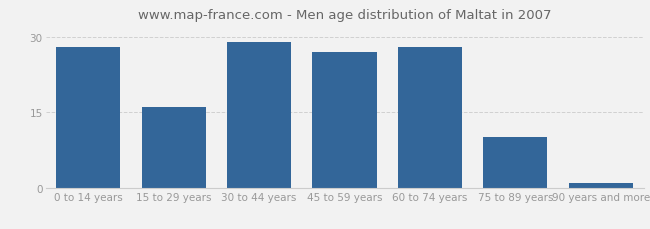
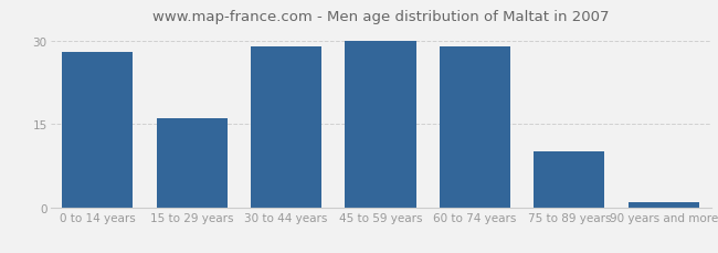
45 to 59 years: 27 -> 30
60 to 74 years: 28 -> 29
